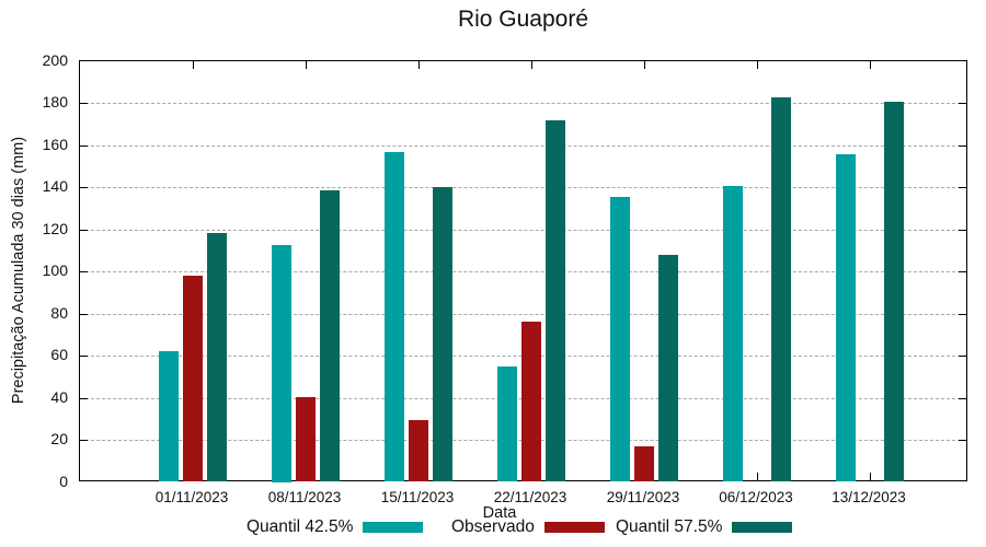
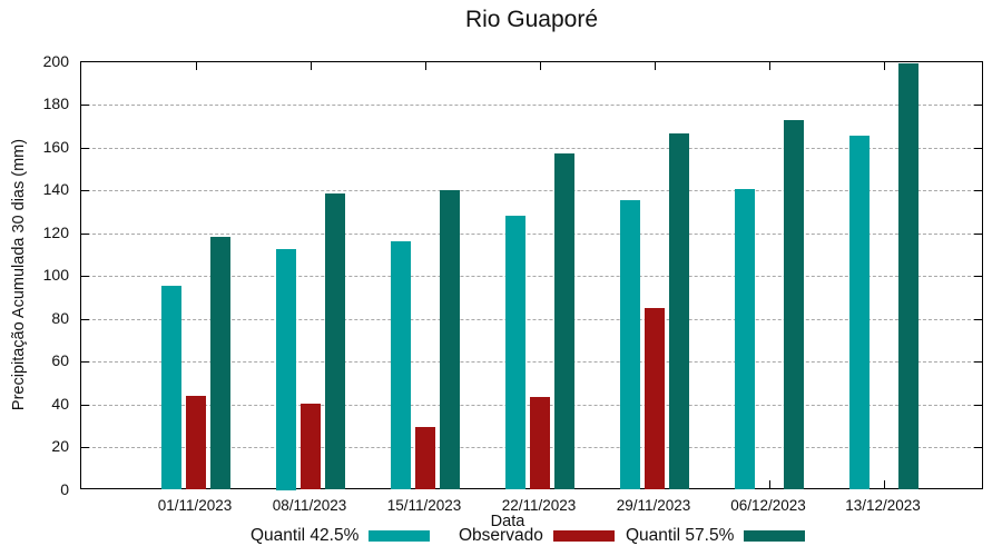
Quantil 42.5%/01/11/2023: 62 -> 96
Observado/01/11/2023: 98 -> 44
Quantil 42.5%/15/11/2023: 157 -> 116
Quantil 42.5%/22/11/2023: 55 -> 128
Observado/22/11/2023: 76 -> 44
Quantil 57.5%/22/11/2023: 172 -> 158
Observado/29/11/2023: 17 -> 85
Quantil 57.5%/29/11/2023: 108 -> 166
Quantil 57.5%/06/12/2023: 183 -> 173
Quantil 42.5%/13/12/2023: 156 -> 166
Quantil 57.5%/13/12/2023: 181 -> 200
